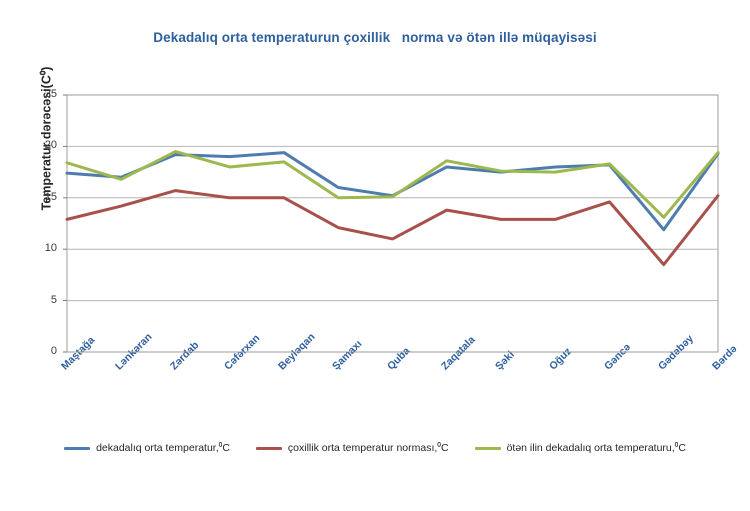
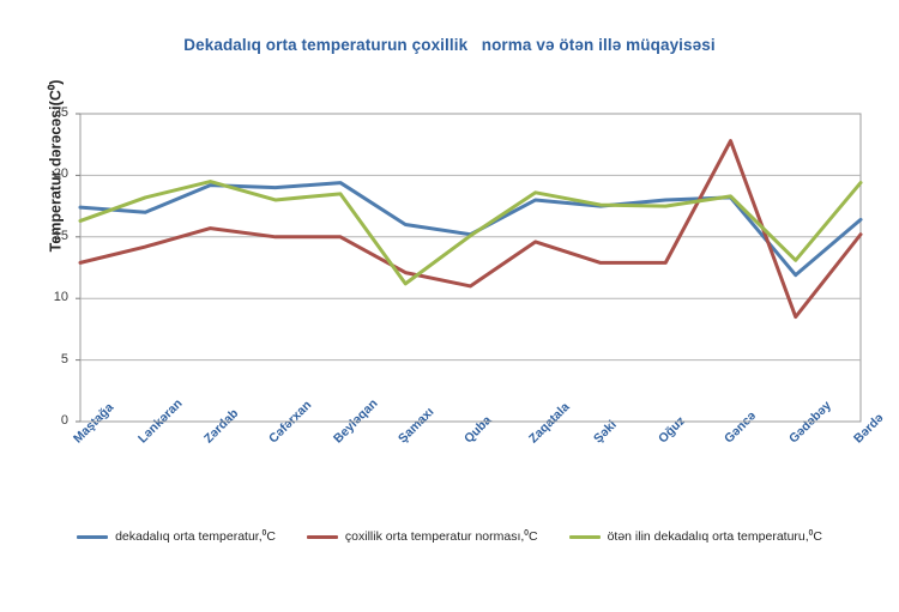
ötən ilin dekadalıq orta temperaturu,⁰C/Maştağa: 18.4 -> 16.3
ötən ilin dekadalıq orta temperaturu,⁰C/Lənkəran: 16.8 -> 18.2
ötən ilin dekadalıq orta temperaturu,⁰C/Şamaxı: 15.0 -> 11.2
çoxillik orta temperatur norması,⁰C/Zaqatala: 13.8 -> 14.6
çoxillik orta temperatur norması,⁰C/Gəncə: 14.6 -> 22.8
dekadalıq orta temperatur,⁰C/Bərdə: 19.3 -> 16.4
